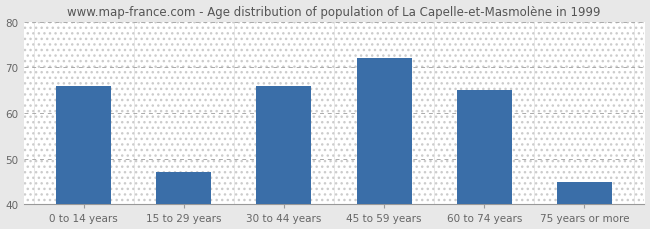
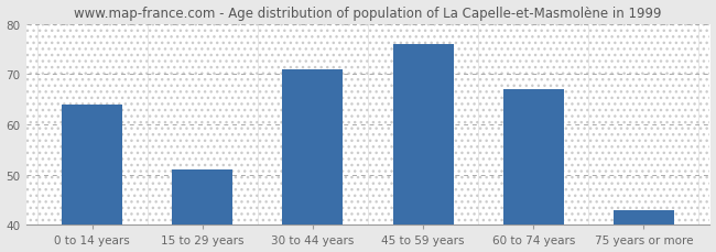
0 to 14 years: 66 -> 64
15 to 29 years: 47 -> 51
30 to 44 years: 66 -> 71
45 to 59 years: 72 -> 76
60 to 74 years: 65 -> 67
75 years or more: 45 -> 43
